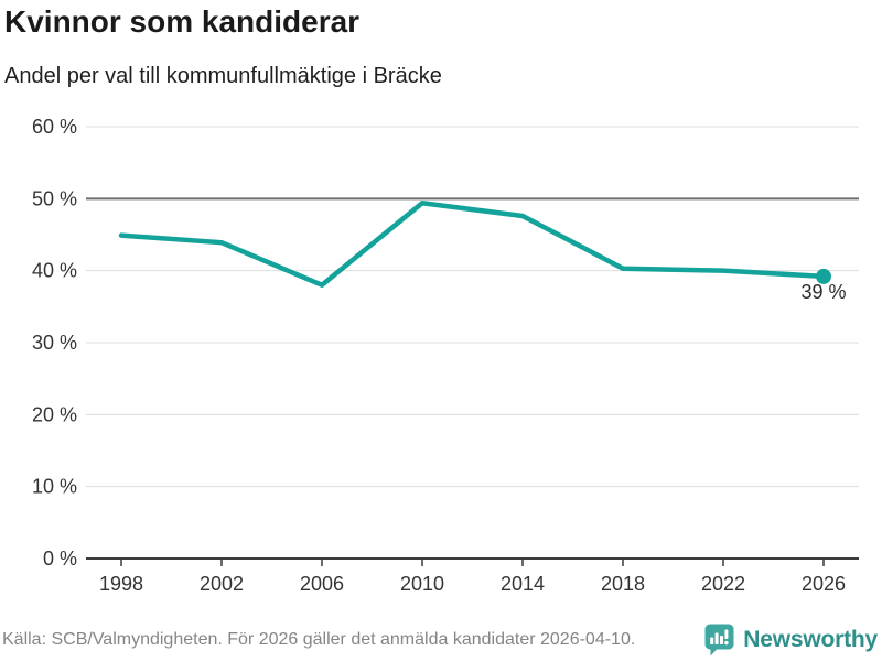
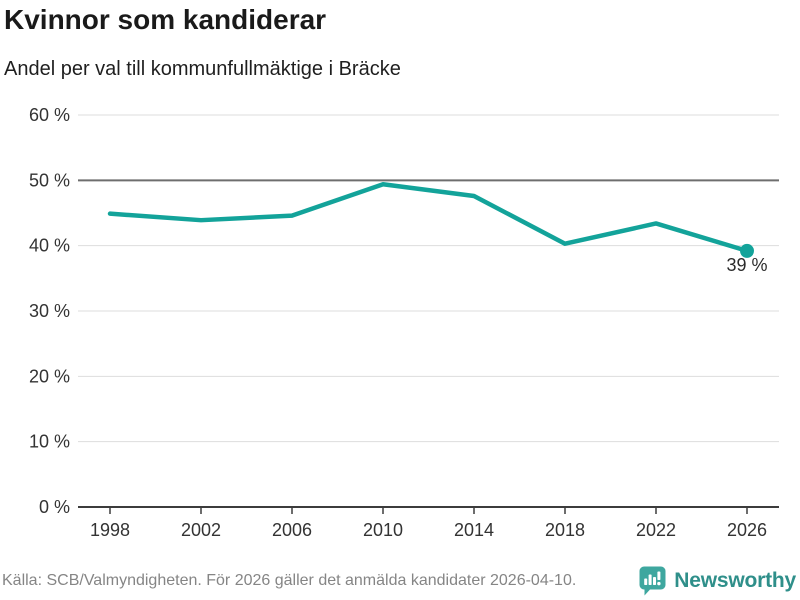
2006: 38% -> 45%
2022: 40% -> 43%
